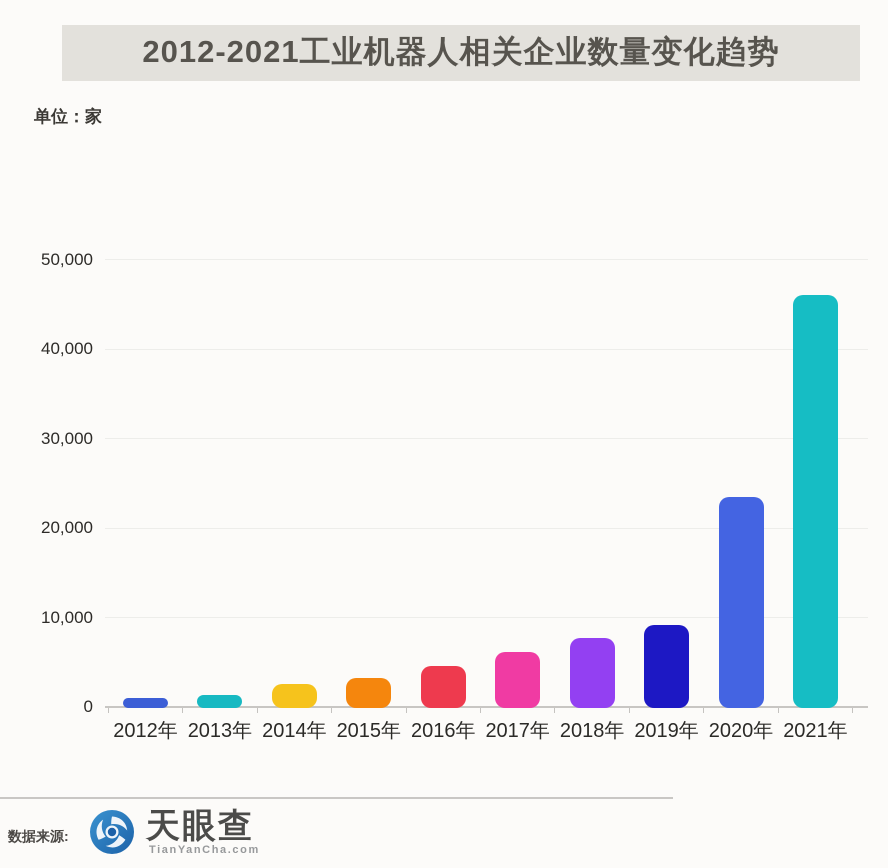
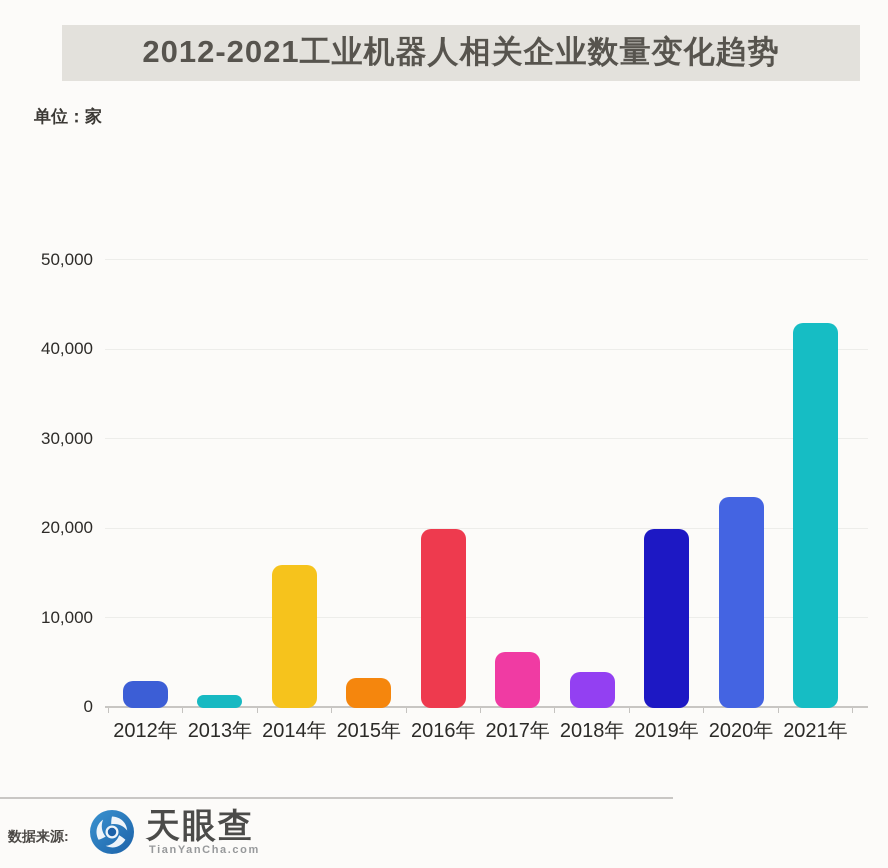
2012年: 1000 -> 3000
2014年: 3000 -> 16000
2016年: 5000 -> 20000
2018年: 8000 -> 4000
2019年: 9000 -> 20000
2021年: 46000 -> 43000
